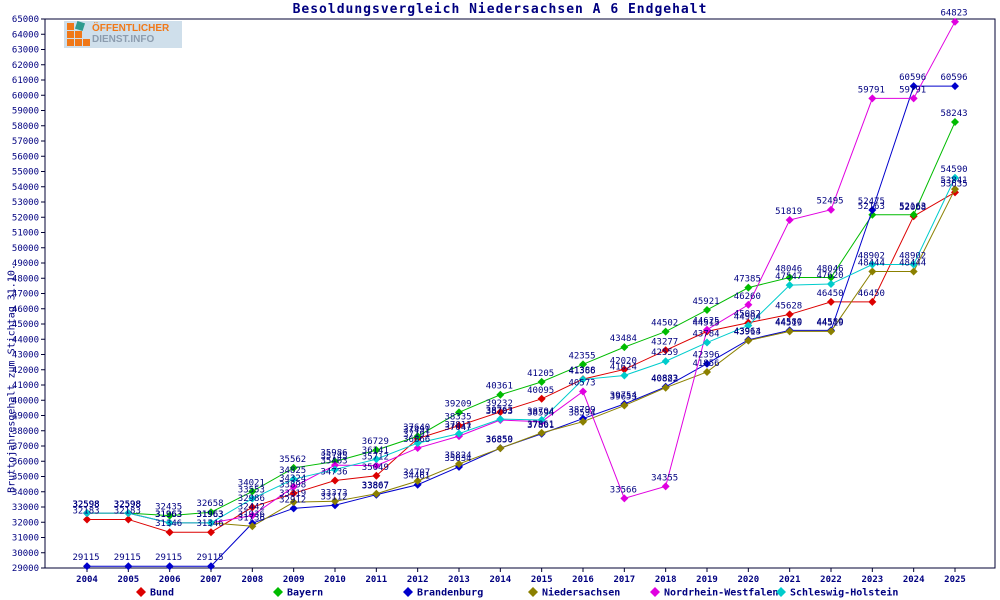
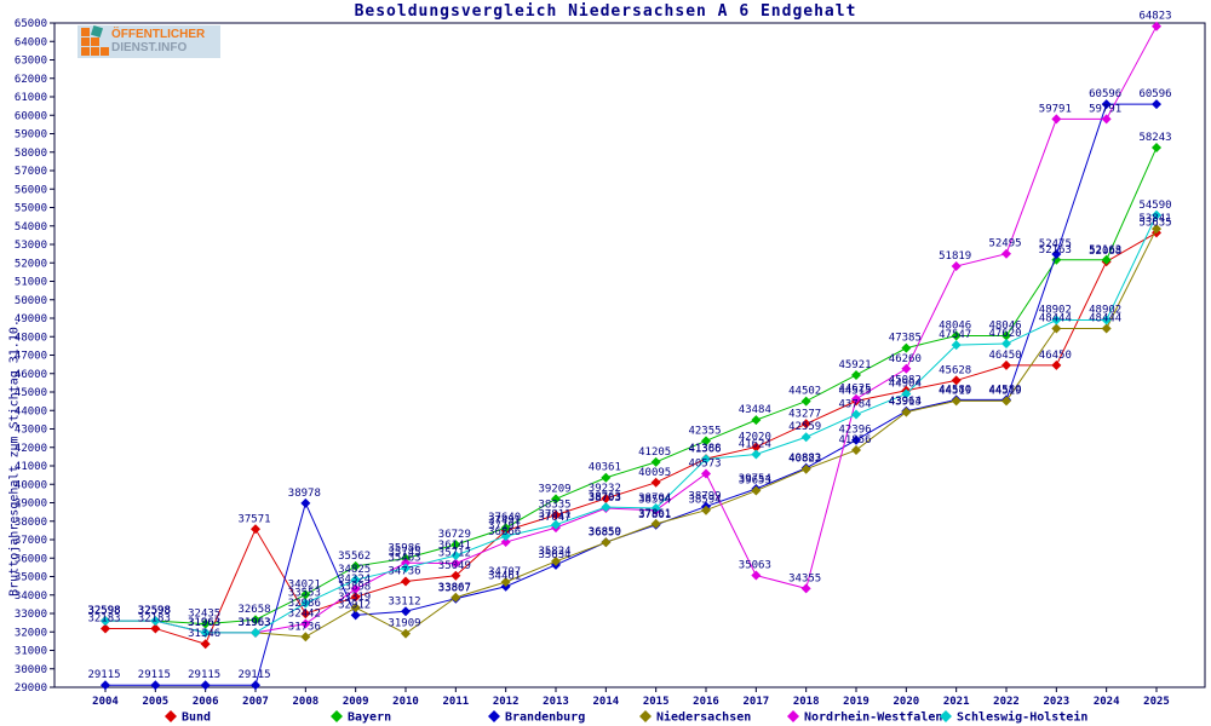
Bund/2007: 31346 -> 37571
Brandenburg/2008: 31936 -> 38978
Niedersachsen/2010: 33373 -> 31909
Nordrhein-Westfalen/2017: 33566 -> 35063
